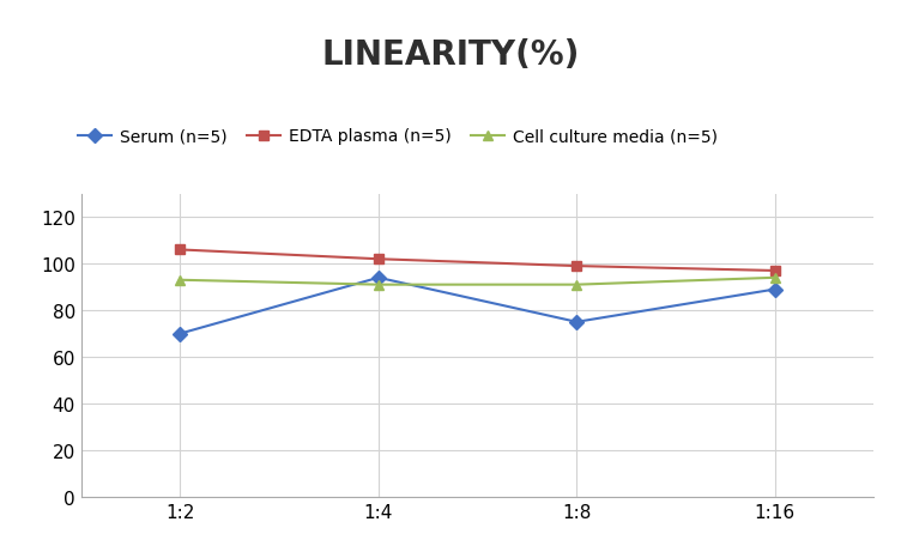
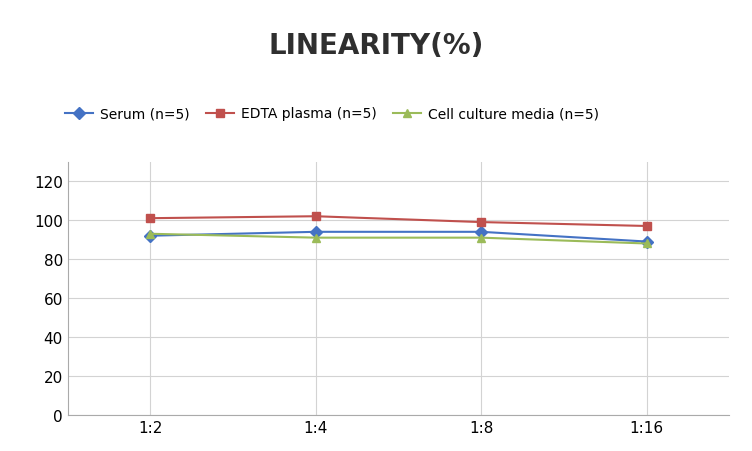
Serum (n=5)/1:2: 70 -> 92
EDTA plasma (n=5)/1:2: 106 -> 101
Serum (n=5)/1:8: 75 -> 94
Cell culture media (n=5)/1:16: 94 -> 88
